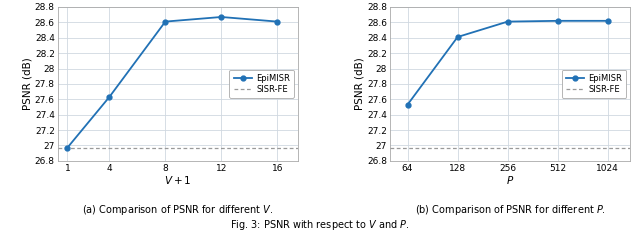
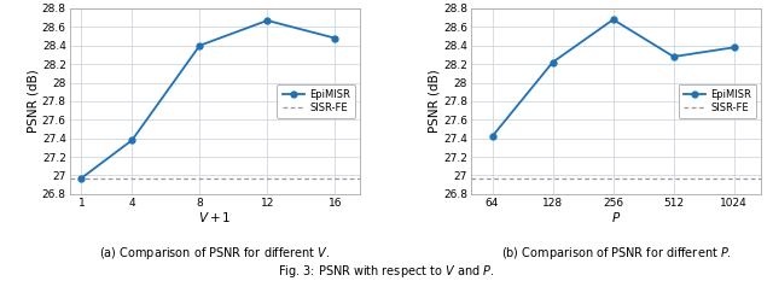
4: 27.63 -> 27.38
8: 28.61 -> 28.40
16: 28.61 -> 28.48
64: 27.53 -> 27.42
128: 28.41 -> 28.22
256: 28.61 -> 28.68
512: 28.62 -> 28.28
1024: 28.62 -> 28.38
